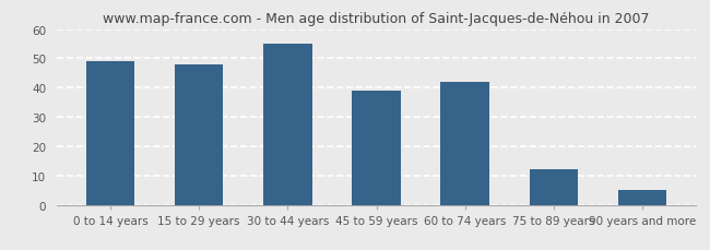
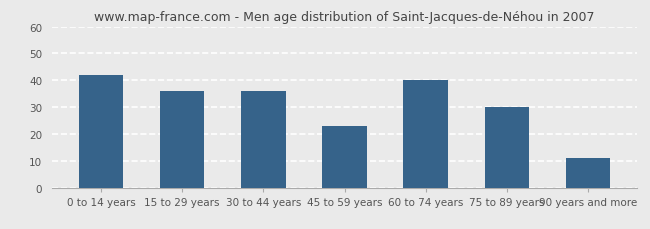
0 to 14 years: 49 -> 42
15 to 29 years: 48 -> 36
30 to 44 years: 55 -> 36
45 to 59 years: 39 -> 23
60 to 74 years: 42 -> 40
75 to 89 years: 12 -> 30
90 years and more: 5 -> 11
